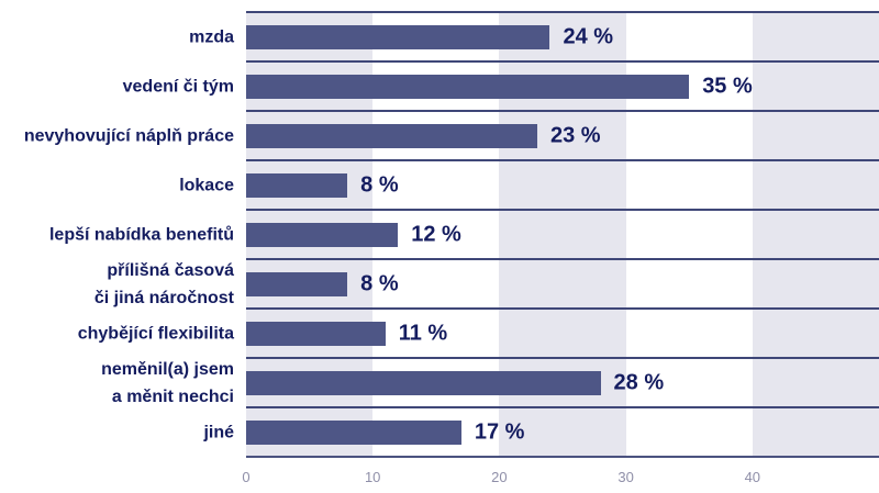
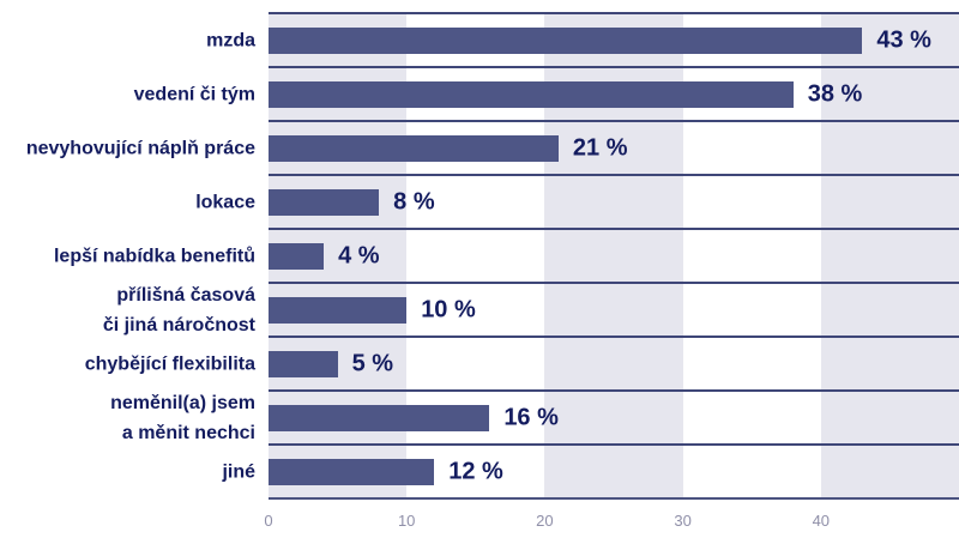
mzda: 24 -> 43
vedení či tým: 35 -> 38
nevyhovující náplň práce: 23 -> 21
lepší nabídka benefitů: 12 -> 4
přílišná časová či jiná náročnost: 8 -> 10
chybějící flexibilita: 11 -> 5
neměnil(a) jsem a měnit nechci: 28 -> 16
jiné: 17 -> 12
